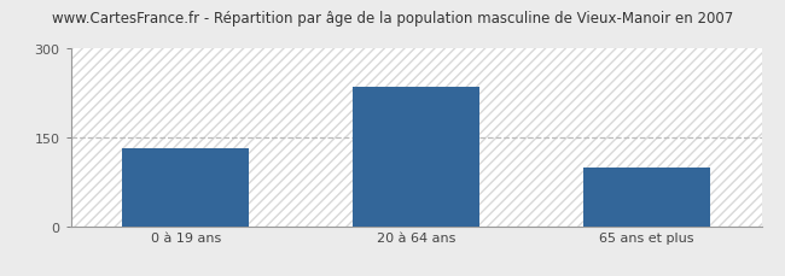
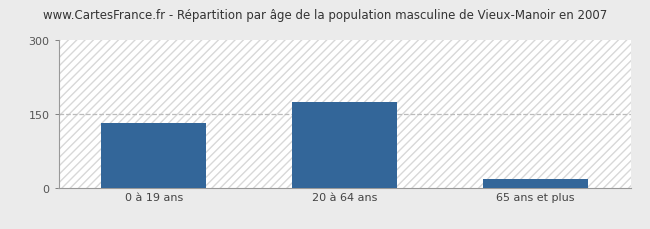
20 à 64 ans: 235 -> 175
65 ans et plus: 100 -> 18
